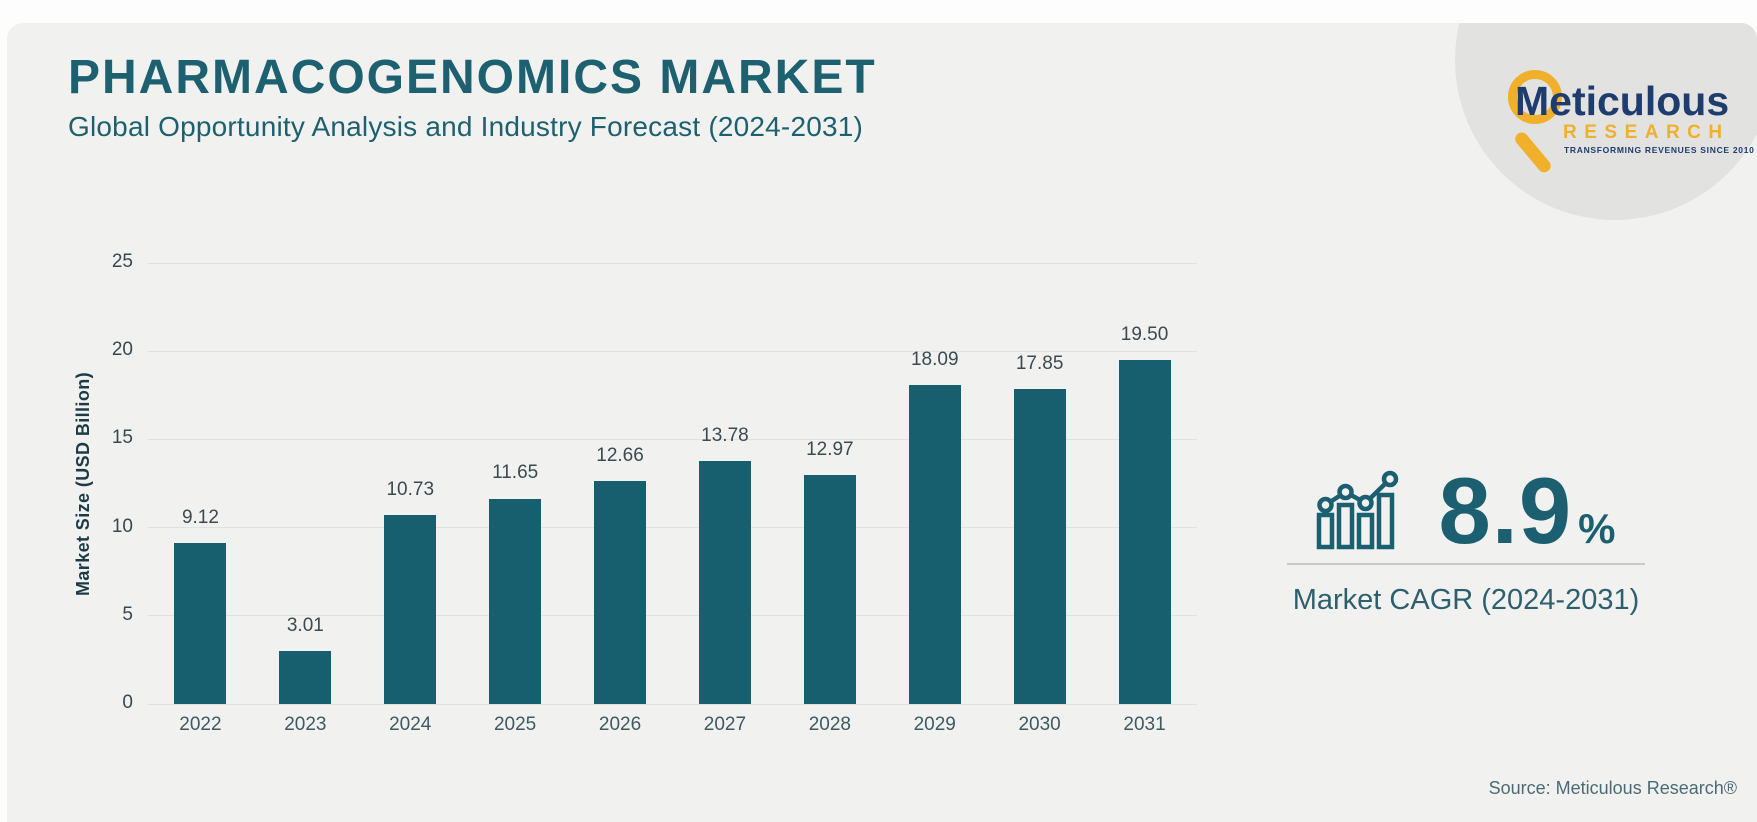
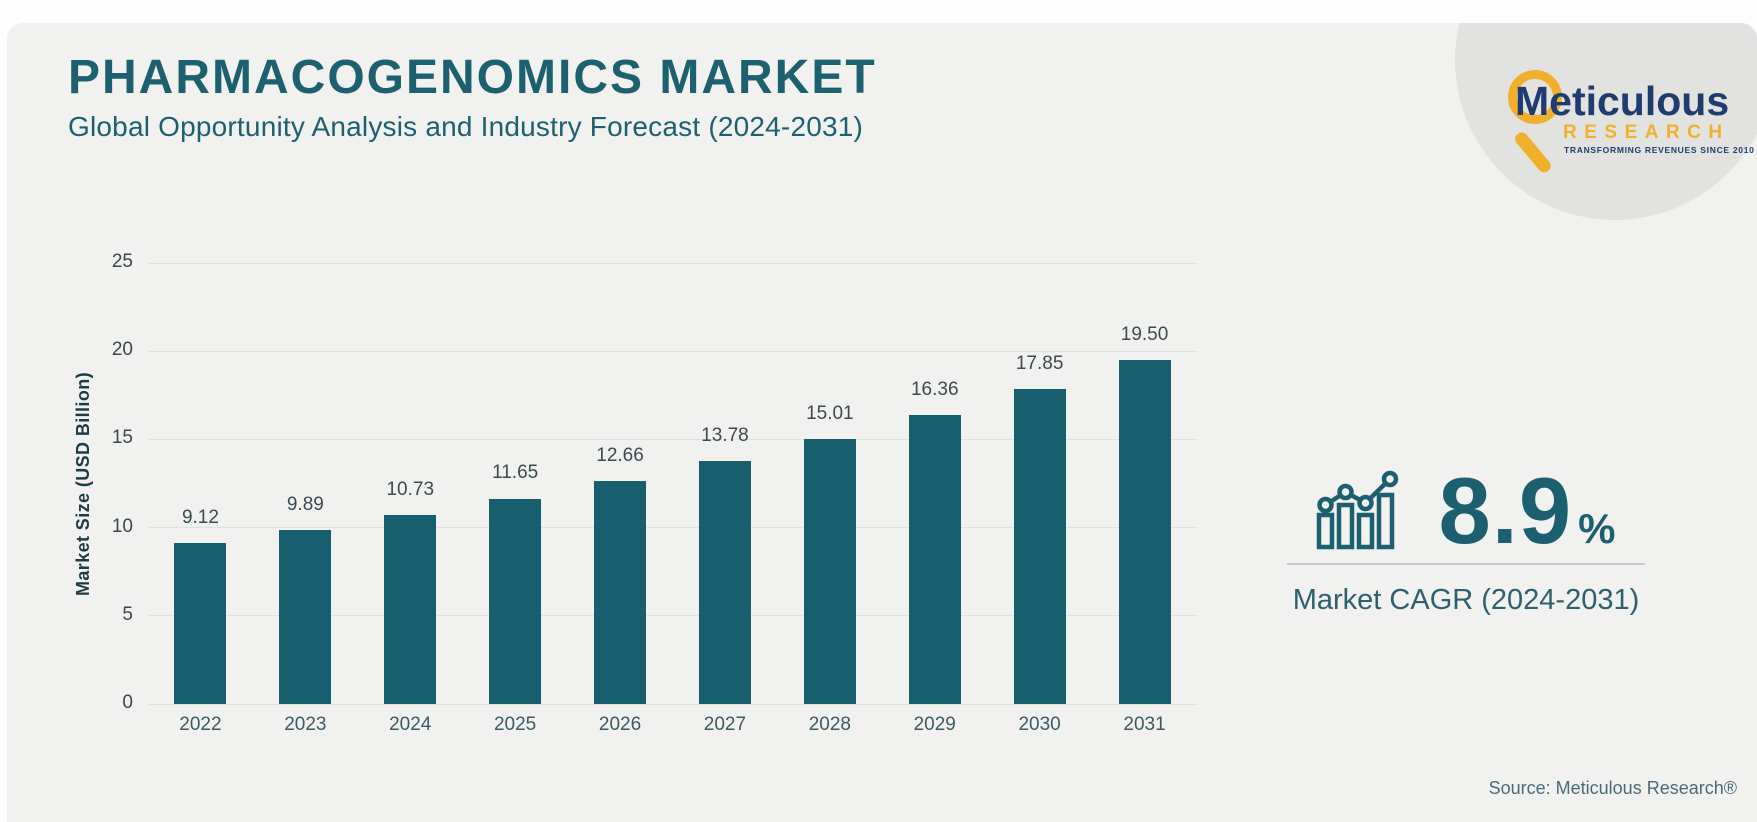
2023: 3.01 -> 9.89
2028: 12.97 -> 15.01
2029: 18.09 -> 16.36
